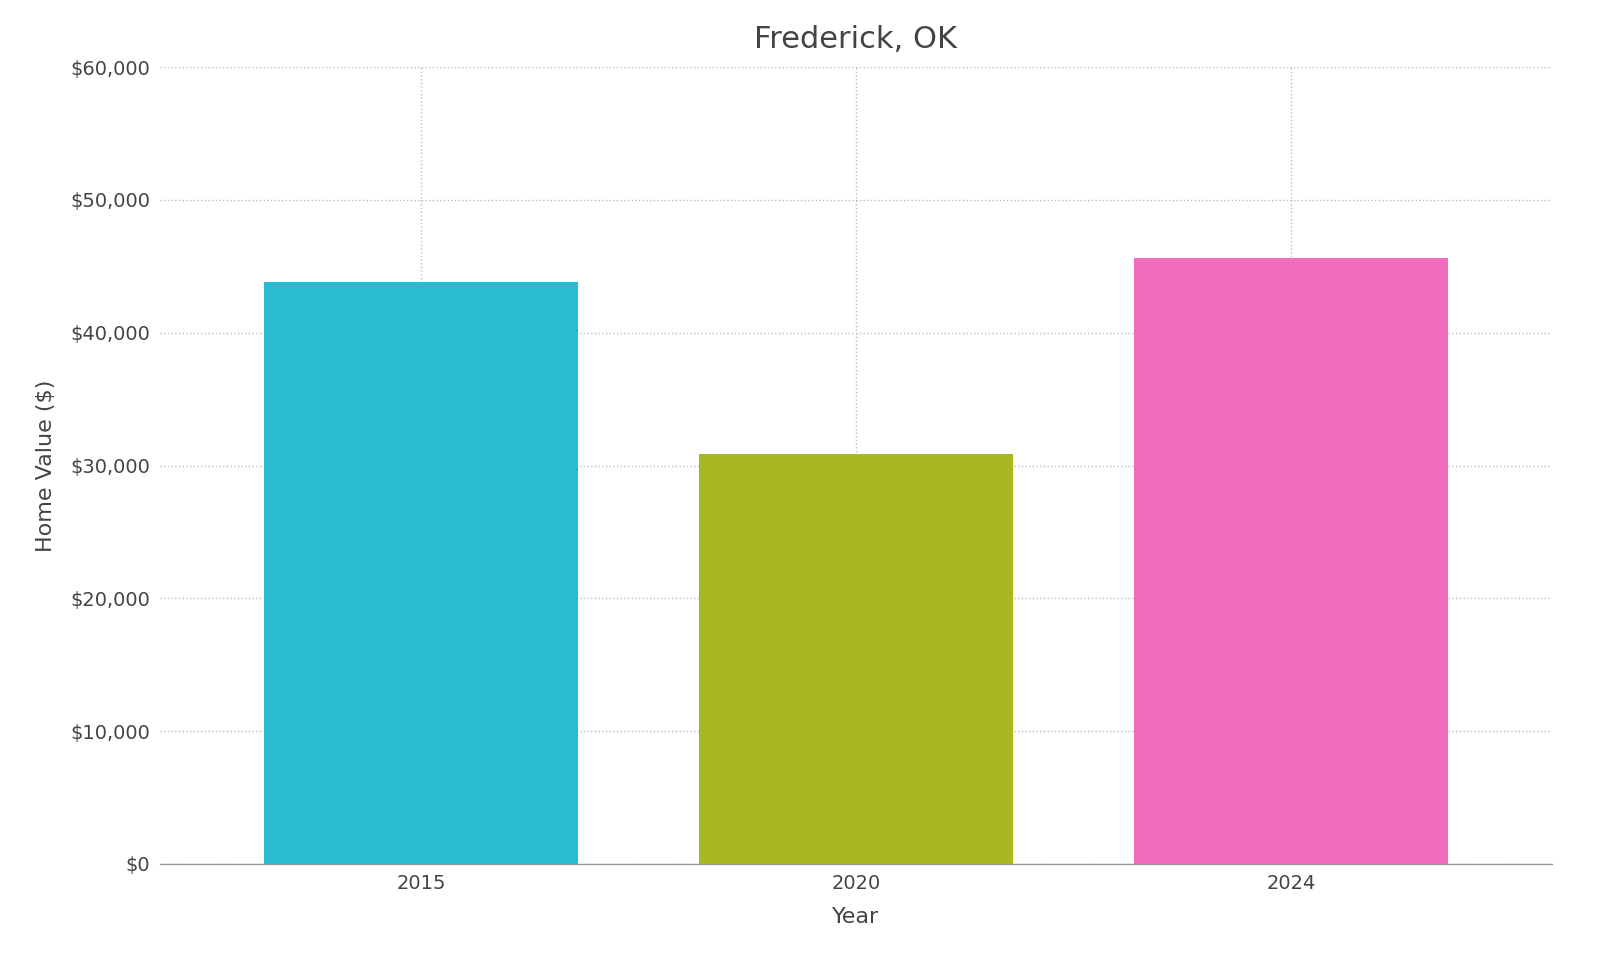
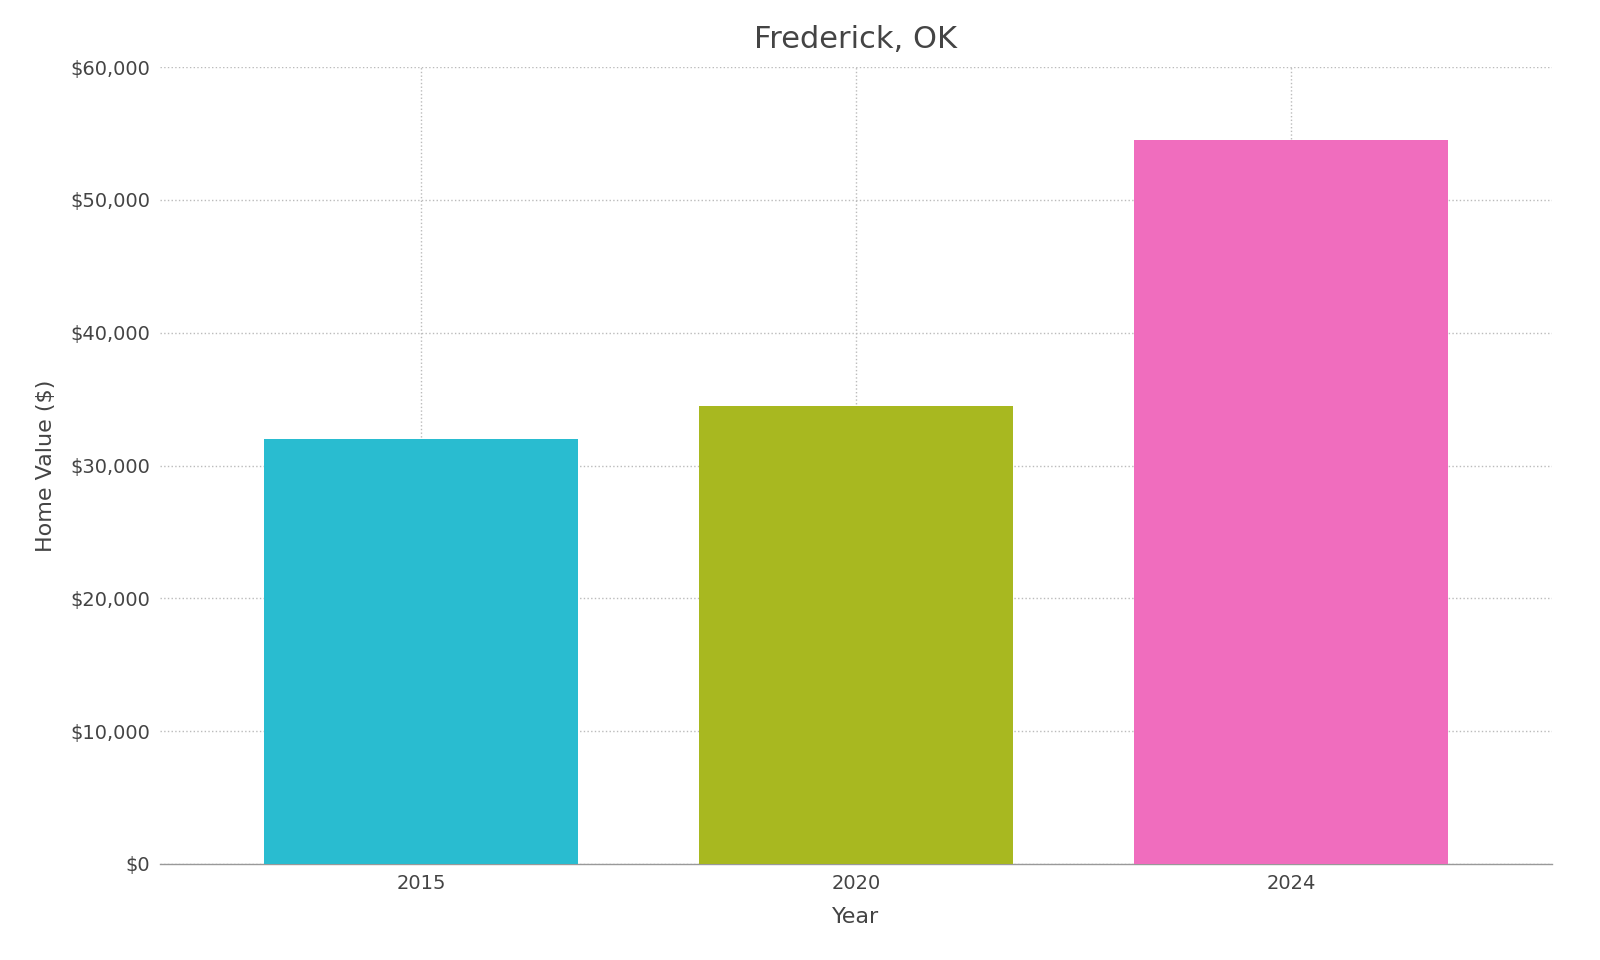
2015: $43,800 -> $32,000
2020: $30,900 -> $34,500
2024: $45,600 -> $54,500
